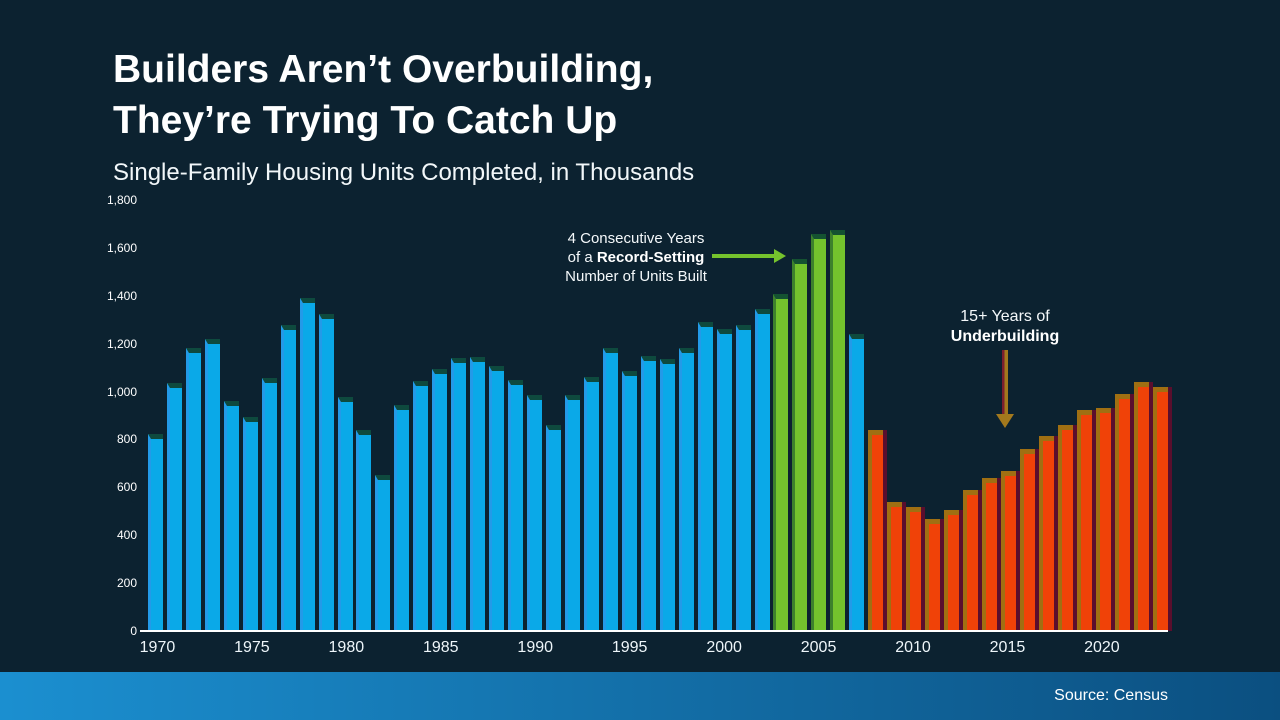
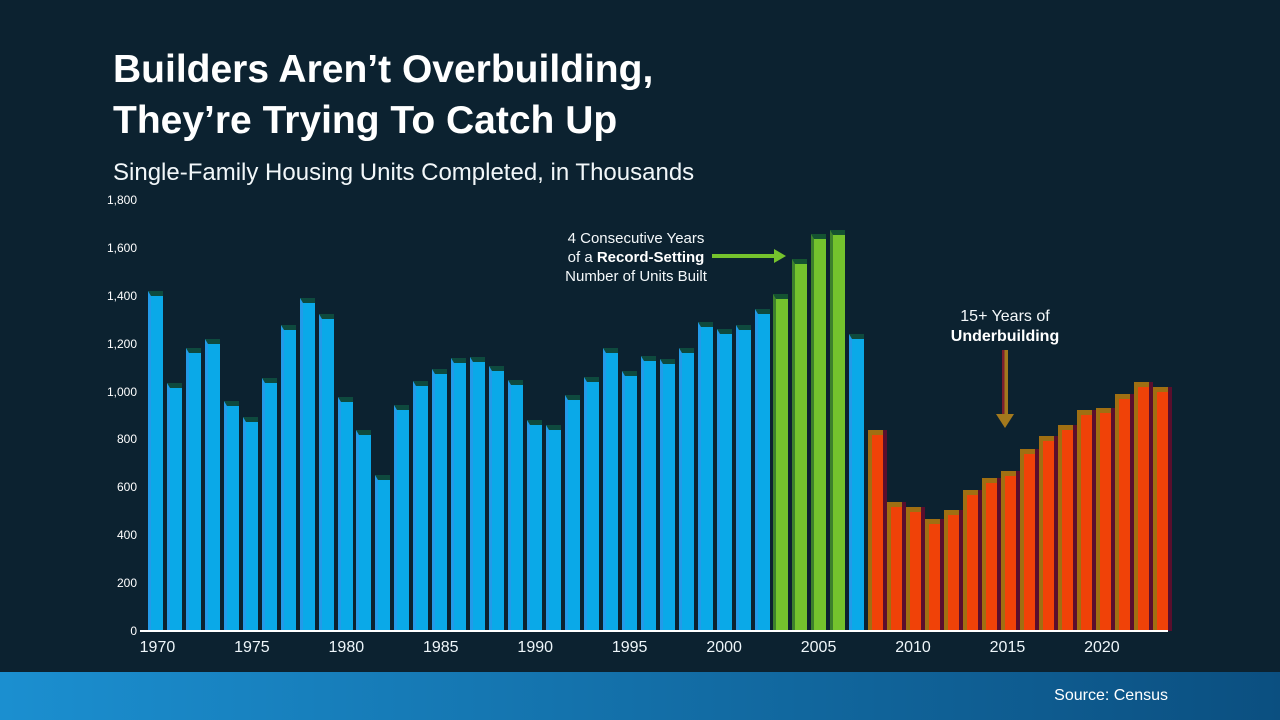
1970: 800 -> 1400
1990: 970 -> 860
